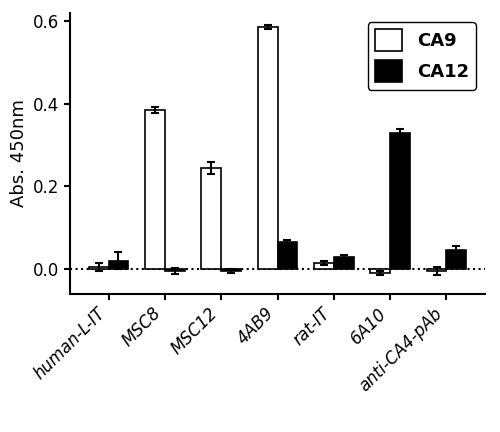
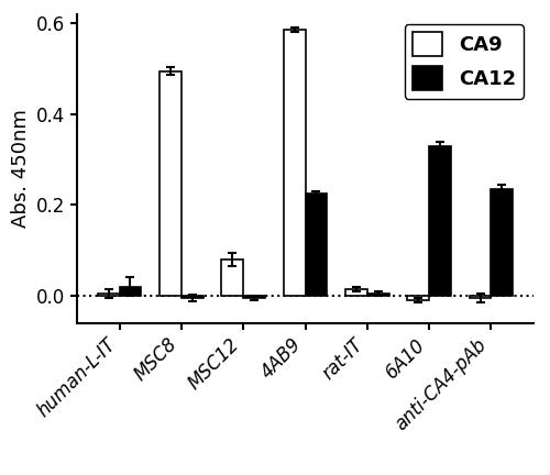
CA9/MSC8: 0.385 -> 0.495
CA9/MSC12: 0.245 -> 0.080
CA12/4AB9: 0.065 -> 0.225
CA12/rat-IT: 0.030 -> 0.005
CA12/anti-CA4-pAb: 0.045 -> 0.235
